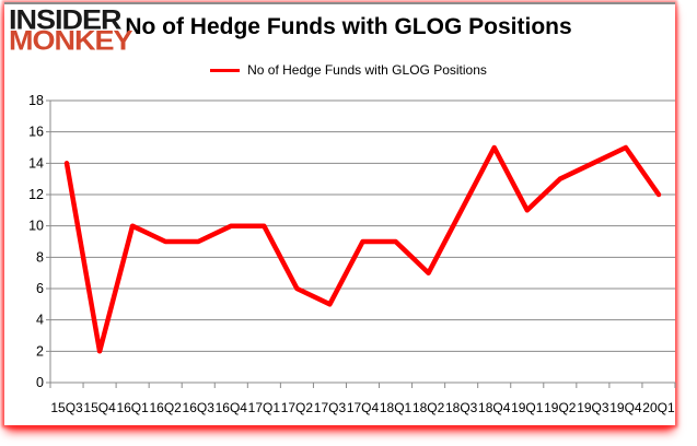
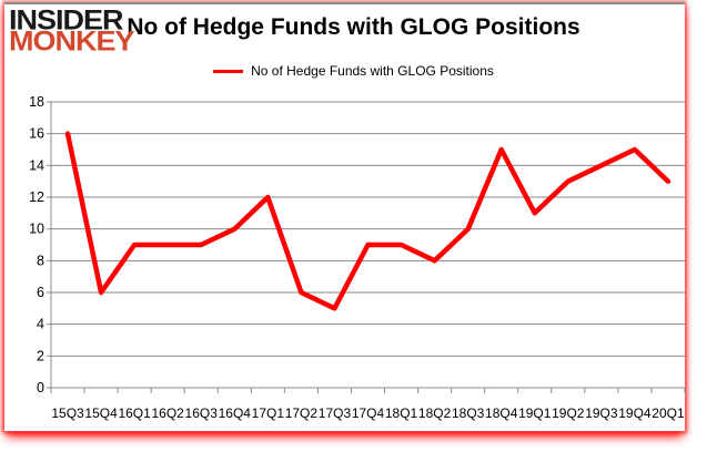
15Q3: 14 -> 16
15Q4: 2 -> 6
16Q1: 10 -> 9
17Q1: 10 -> 12
18Q2: 7 -> 8
18Q3: 11 -> 10
20Q1: 12 -> 13
